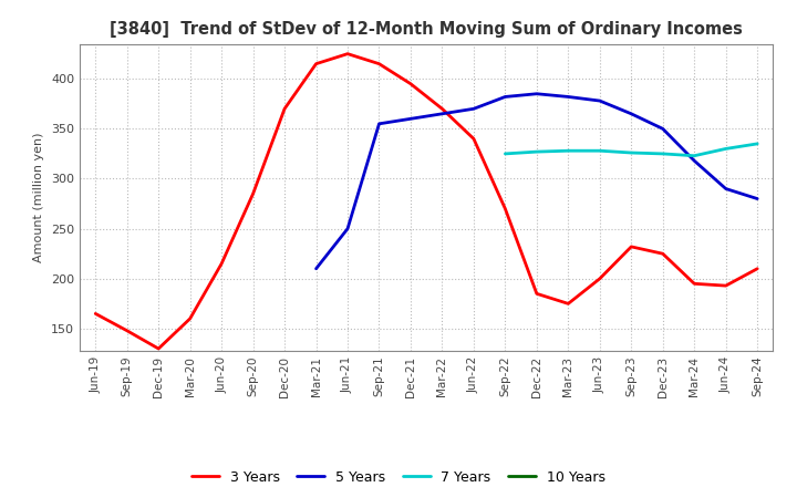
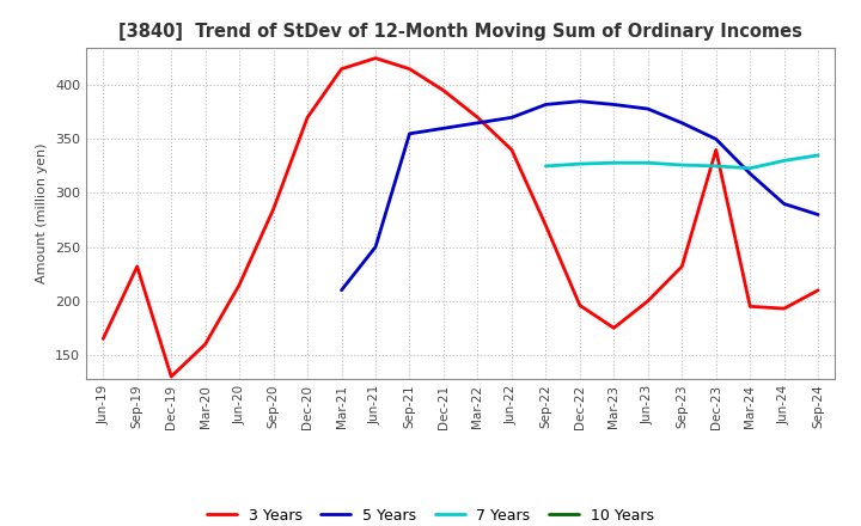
3 Years/Sep-19: 148 -> 232
3 Years/Dec-22: 185 -> 196
3 Years/Dec-23: 225 -> 340
